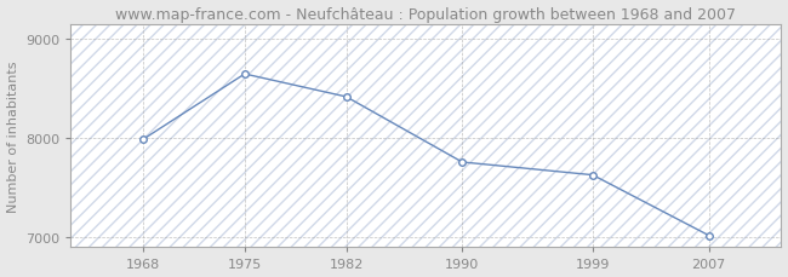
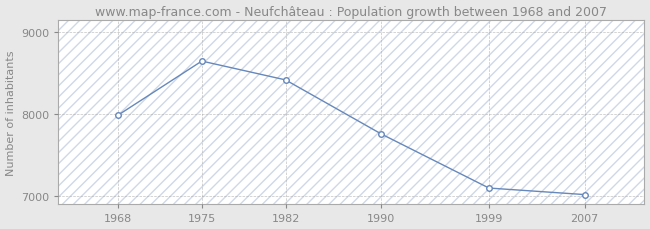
1999: 7630 -> 7100
